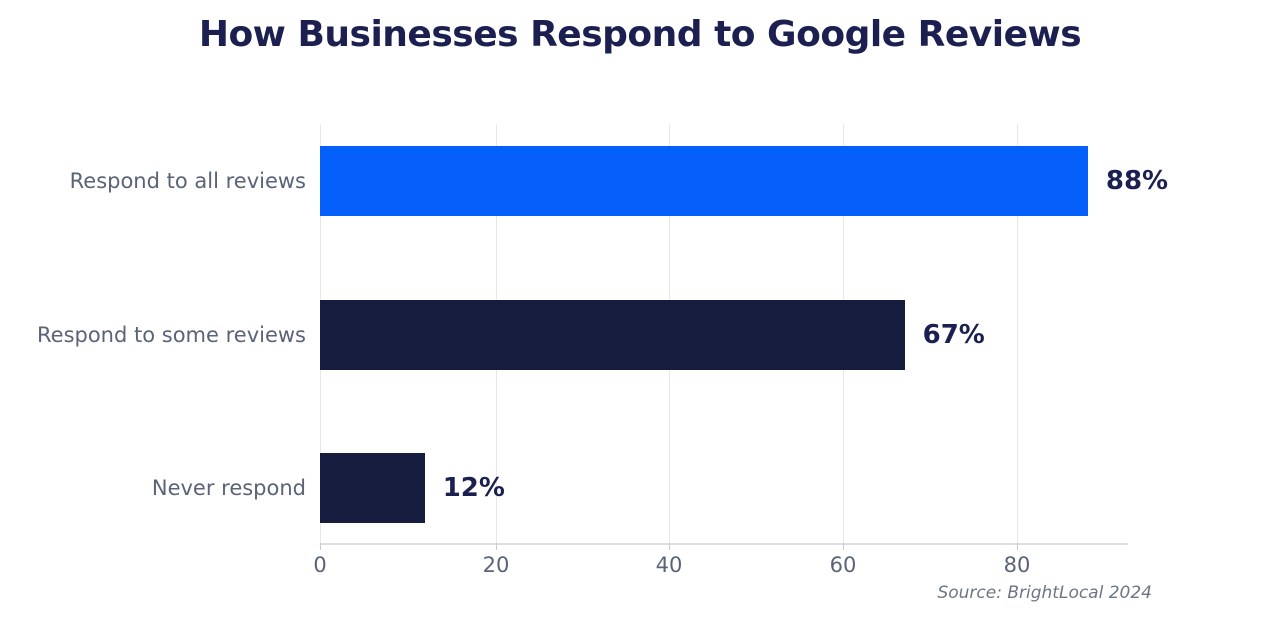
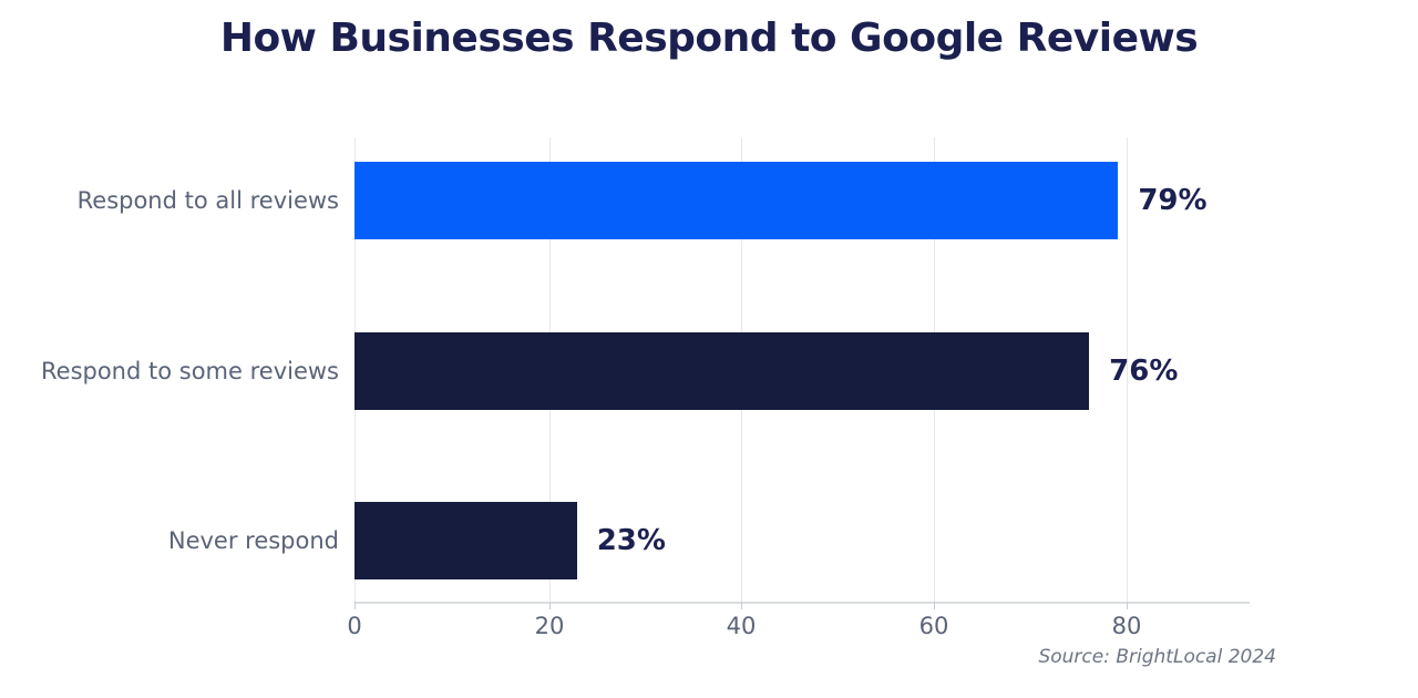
Respond to all reviews: 88% -> 79%
Respond to some reviews: 67% -> 76%
Never respond: 12% -> 23%
